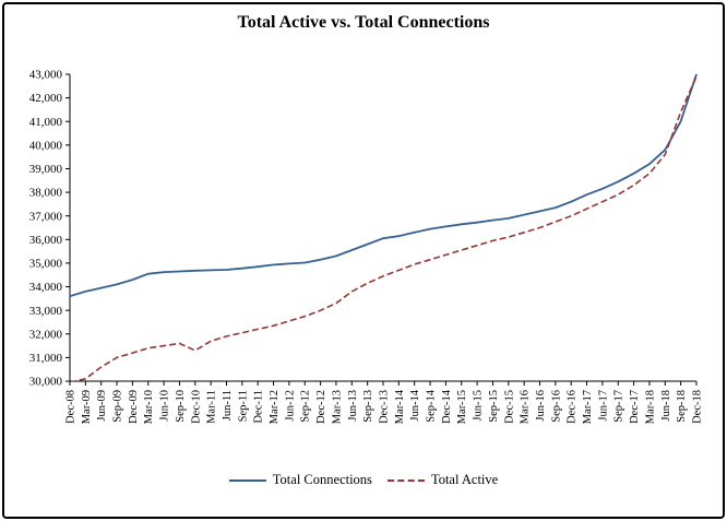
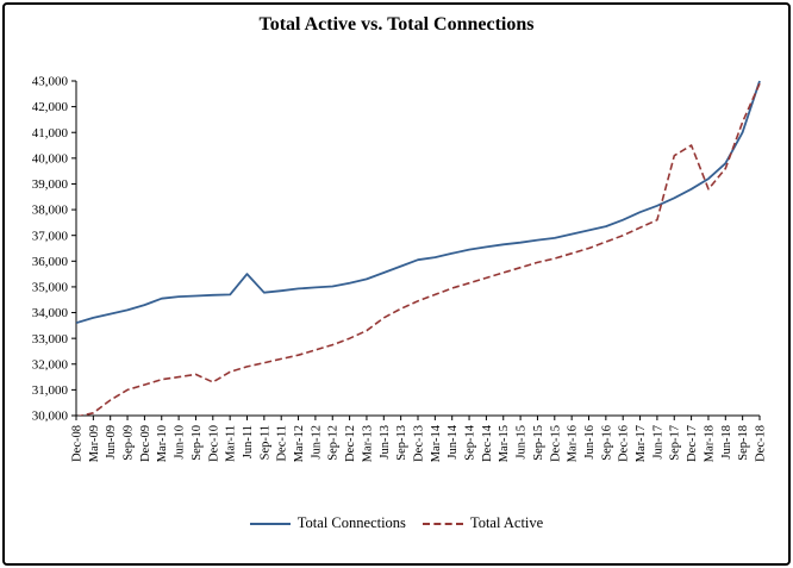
Total Connections/Jun-11: 34700 -> 35500
Total Active/Sep-17: 37900 -> 40100
Total Active/Dec-17: 38300 -> 40500
